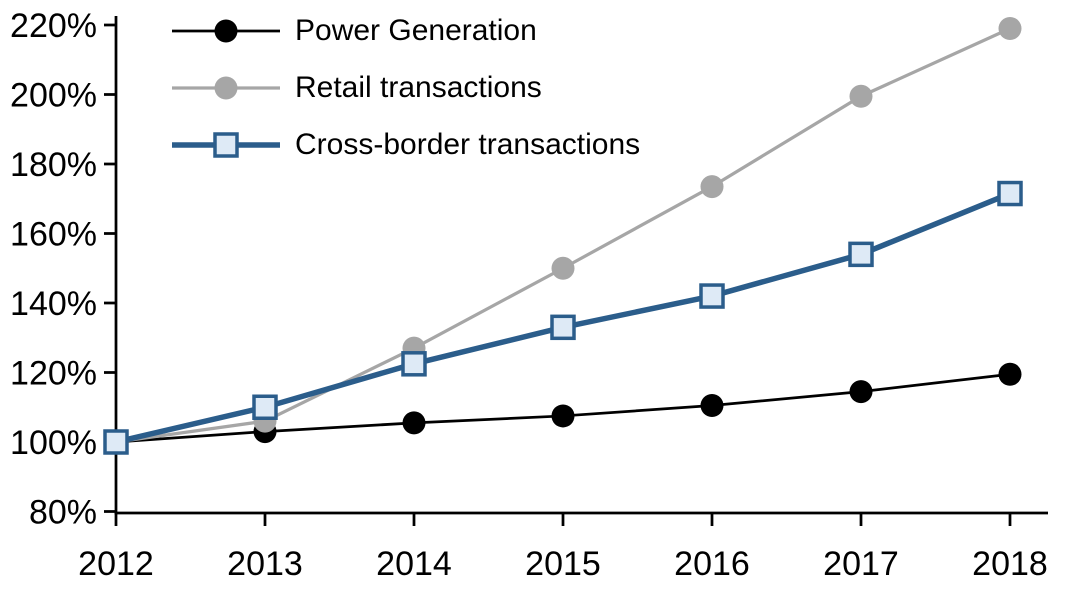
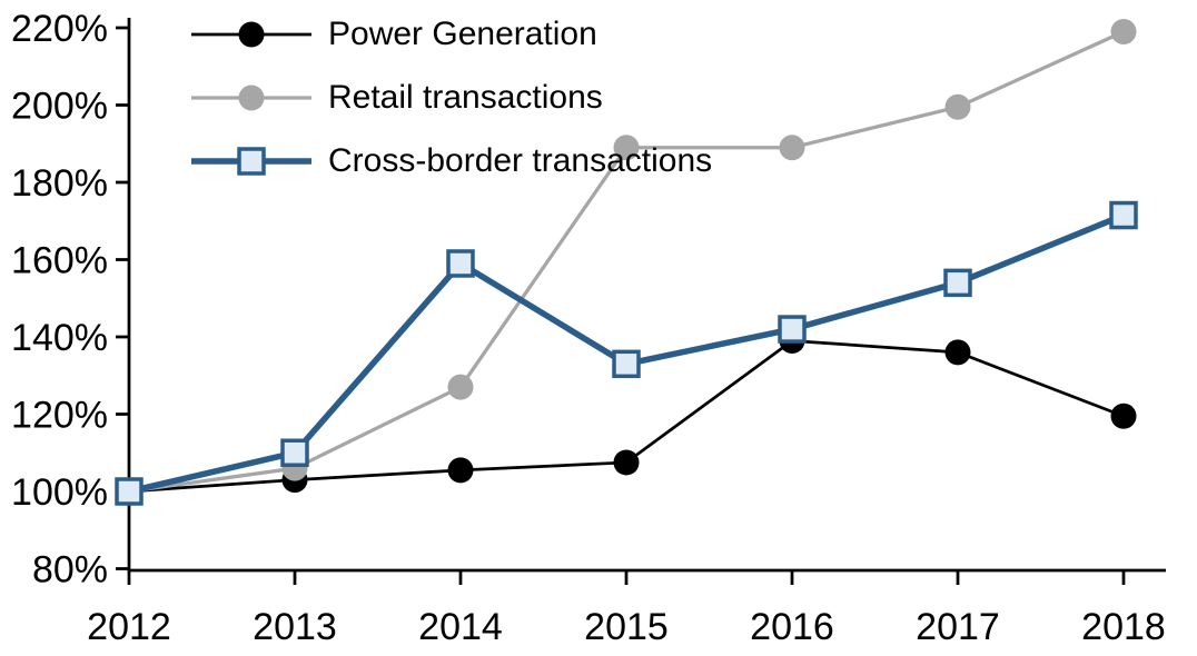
Cross-border transactions/2014: 122% -> 159%
Retail transactions/2015: 150% -> 189%
Power Generation/2016: 110% -> 139%
Retail transactions/2016: 174% -> 189%
Power Generation/2017: 114% -> 136%
